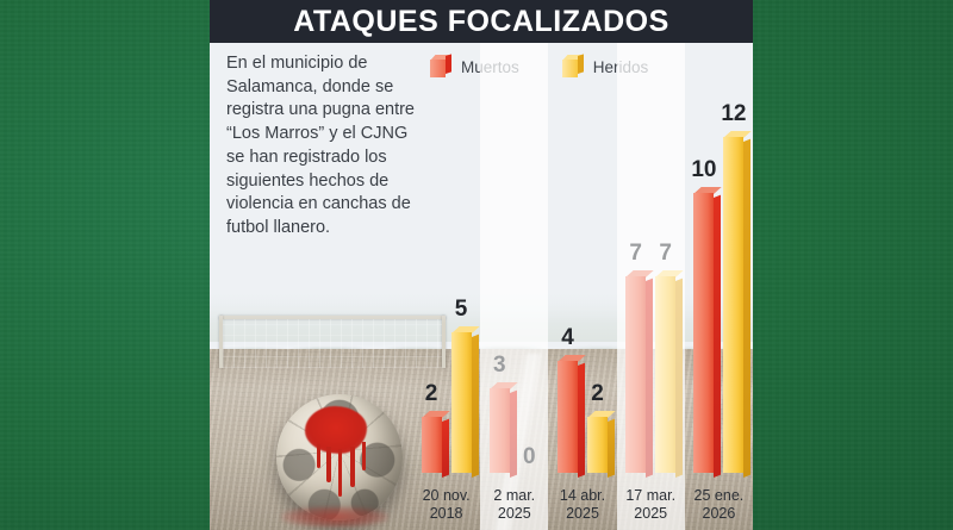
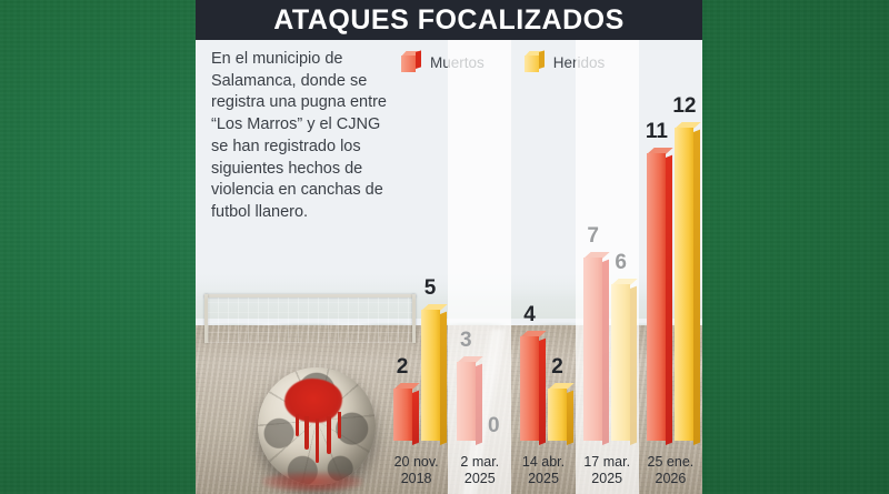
Heridos/17 mar. 2025: 7 -> 6
Muertos/25 ene. 2026: 10 -> 11
